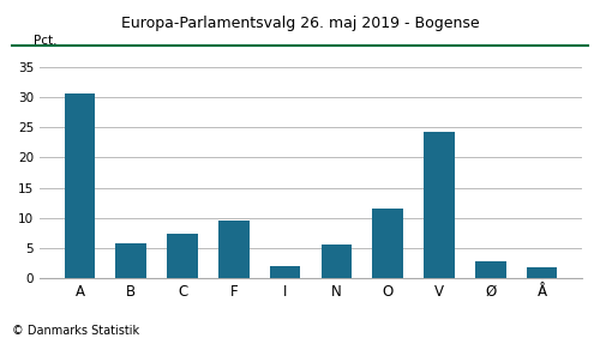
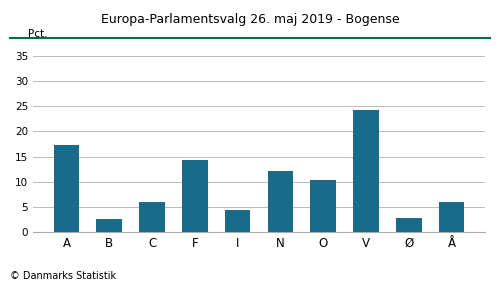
A: 30.5 -> 17.2
B: 5.8 -> 2.6
C: 7.4 -> 6.0
F: 9.5 -> 14.4
I: 2.0 -> 4.4
N: 5.6 -> 12.2
O: 11.5 -> 10.4
Å: 1.8 -> 6.0
